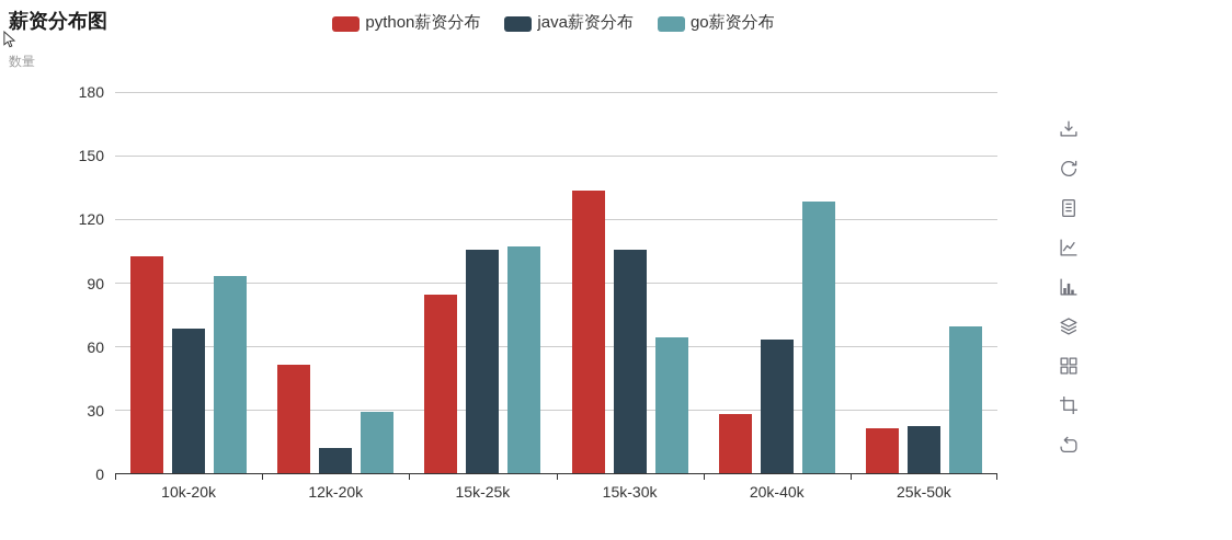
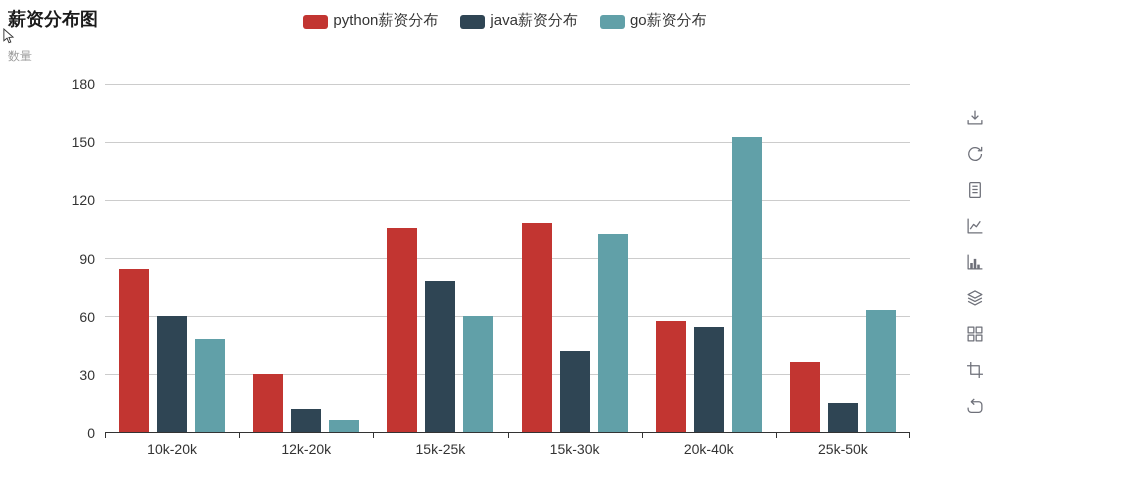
python薪资分布/10k-20k: 102 -> 84
java薪资分布/10k-20k: 68 -> 60
go薪资分布/10k-20k: 93 -> 48
python薪资分布/12k-20k: 51 -> 30
go薪资分布/12k-20k: 29 -> 6
python薪资分布/15k-25k: 84 -> 105
java薪资分布/15k-25k: 105 -> 78
go薪资分布/15k-25k: 107 -> 60
python薪资分布/15k-30k: 133 -> 108
java薪资分布/15k-30k: 105 -> 42
go薪资分布/15k-30k: 64 -> 102
python薪资分布/20k-40k: 28 -> 57
java薪资分布/20k-40k: 63 -> 54
go薪资分布/20k-40k: 128 -> 152
python薪资分布/25k-50k: 21 -> 36
java薪资分布/25k-50k: 22 -> 15
go薪资分布/25k-50k: 69 -> 63
